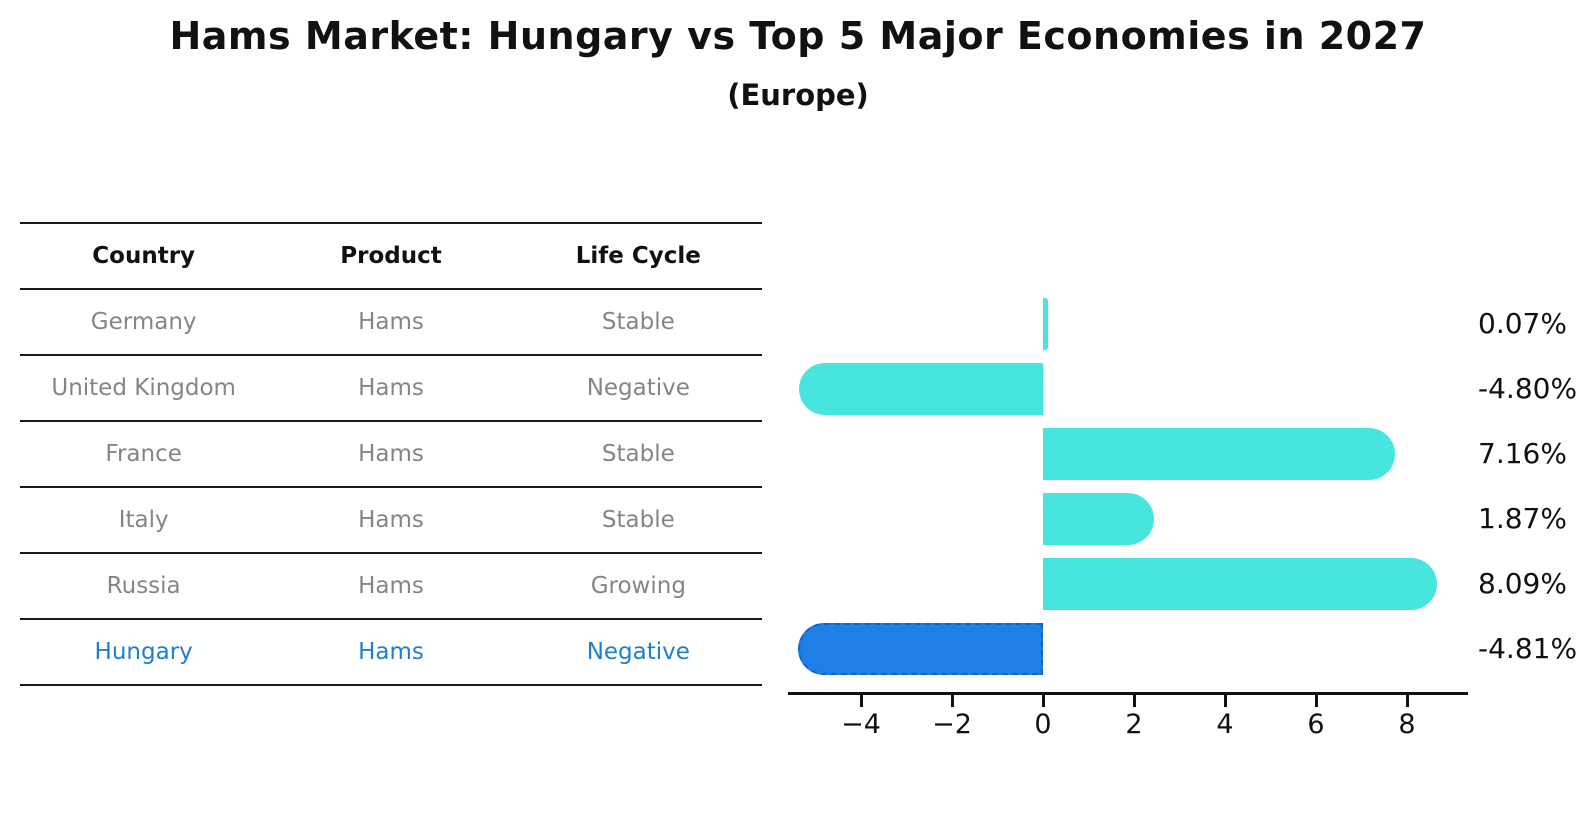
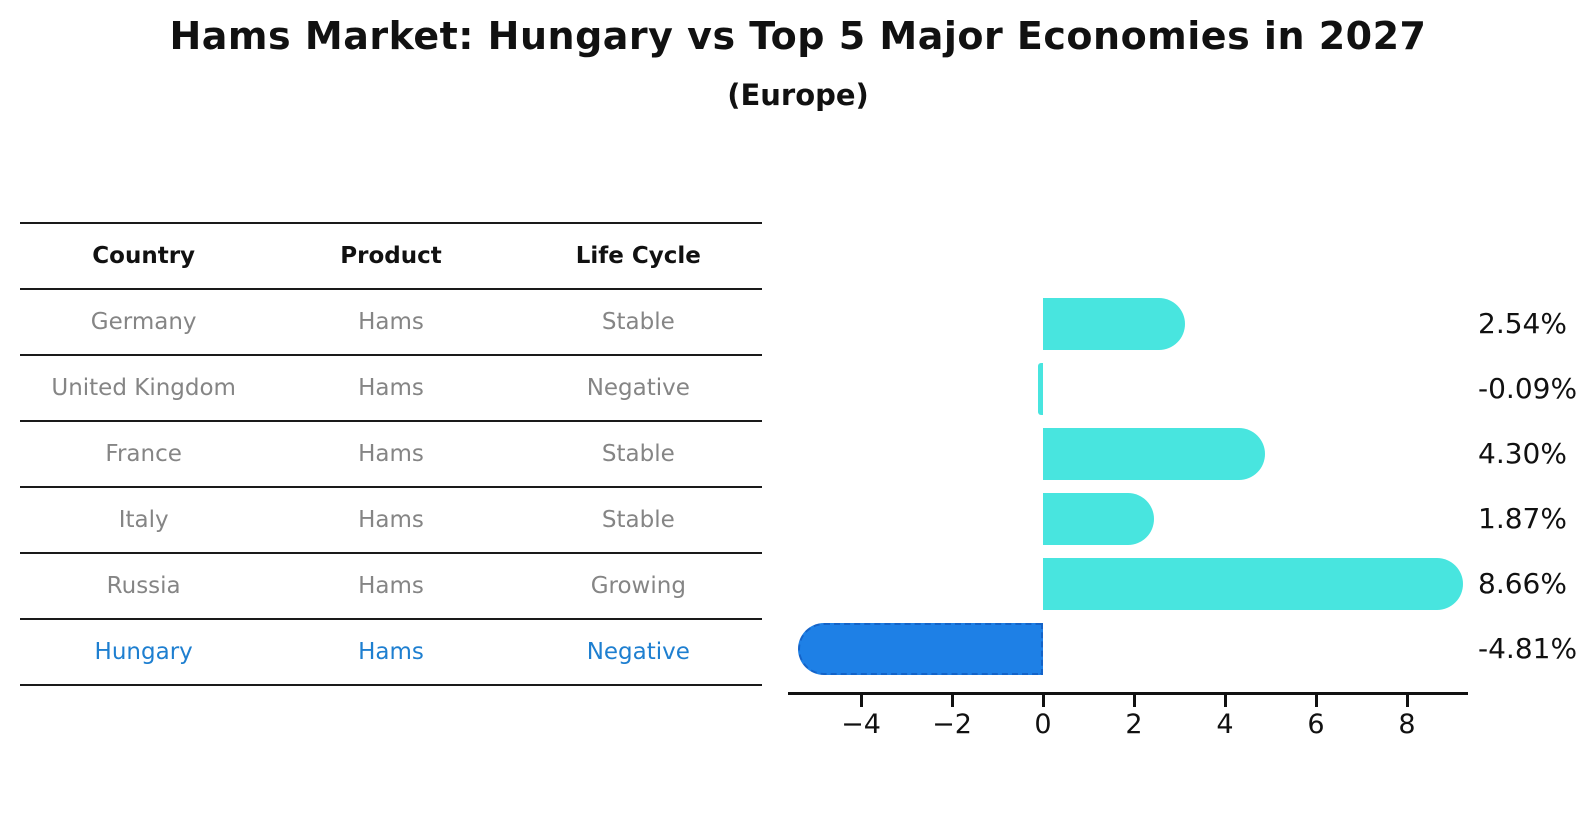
Germany: 0.07% -> 2.54%
United Kingdom: -4.80% -> -0.09%
France: 7.16% -> 4.30%
Russia: 8.09% -> 8.66%
